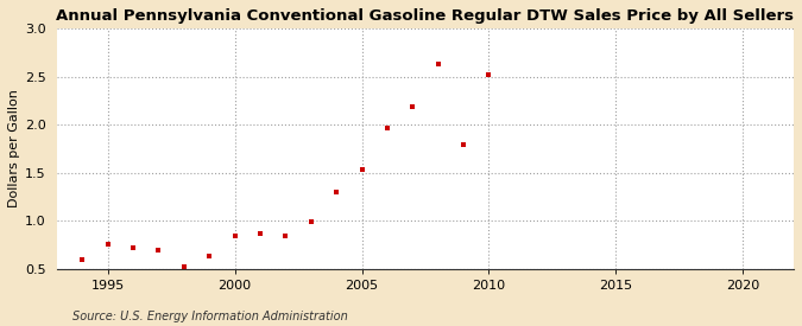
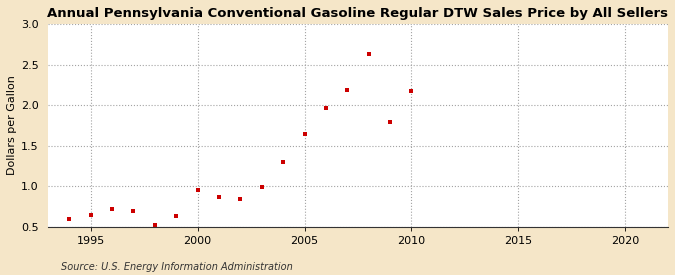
1995: 0.76 -> 0.65
2000: 0.84 -> 0.96
2005: 1.54 -> 1.65
2010: 2.52 -> 2.18
